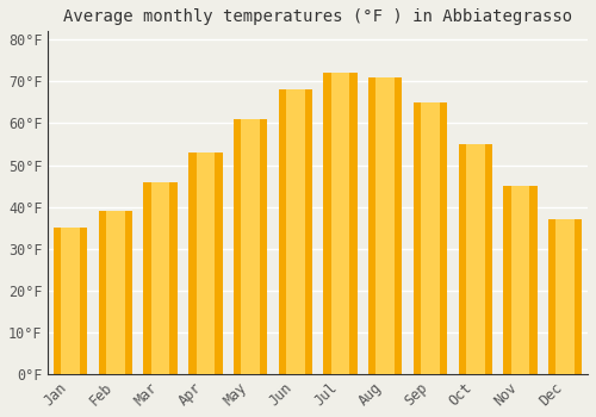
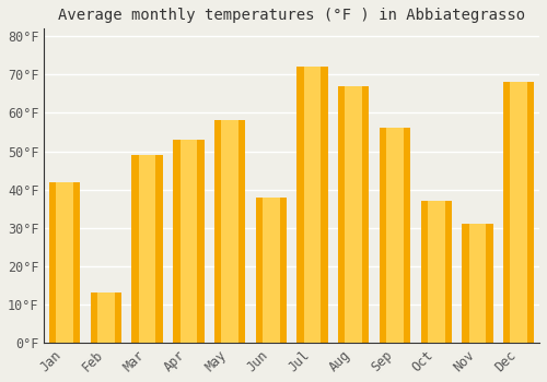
Jan: 35°F -> 42°F
Feb: 39°F -> 13°F
Mar: 46°F -> 49°F
May: 61°F -> 58°F
Jun: 68°F -> 38°F
Aug: 71°F -> 67°F
Sep: 65°F -> 56°F
Oct: 55°F -> 37°F
Nov: 45°F -> 31°F
Dec: 37°F -> 68°F
